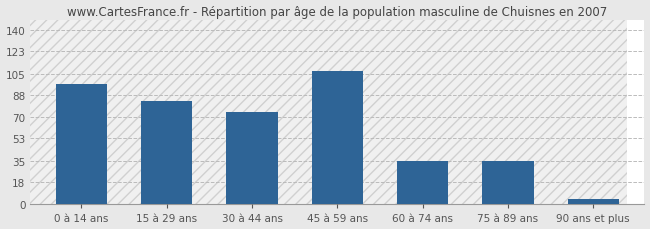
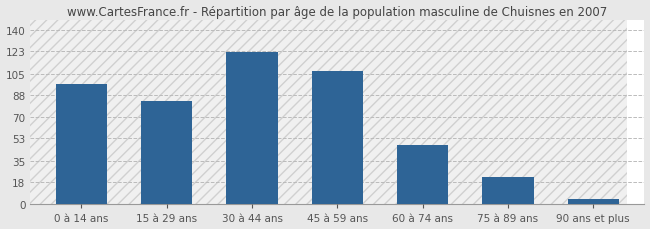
30 à 44 ans: 74 -> 122
60 à 74 ans: 35 -> 48
75 à 89 ans: 35 -> 22
